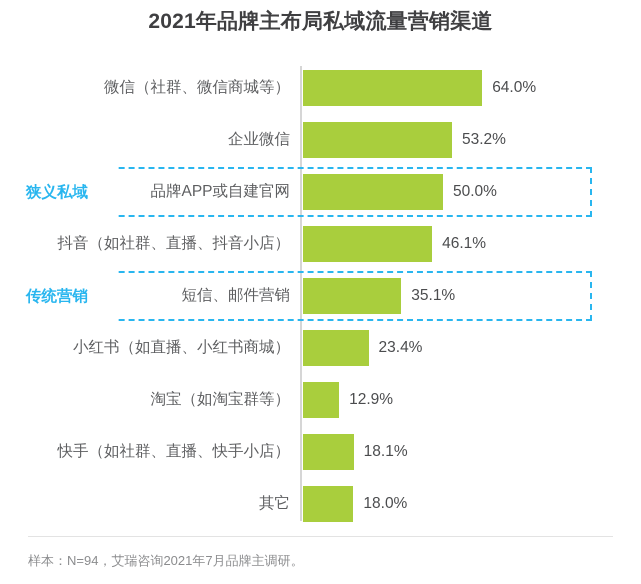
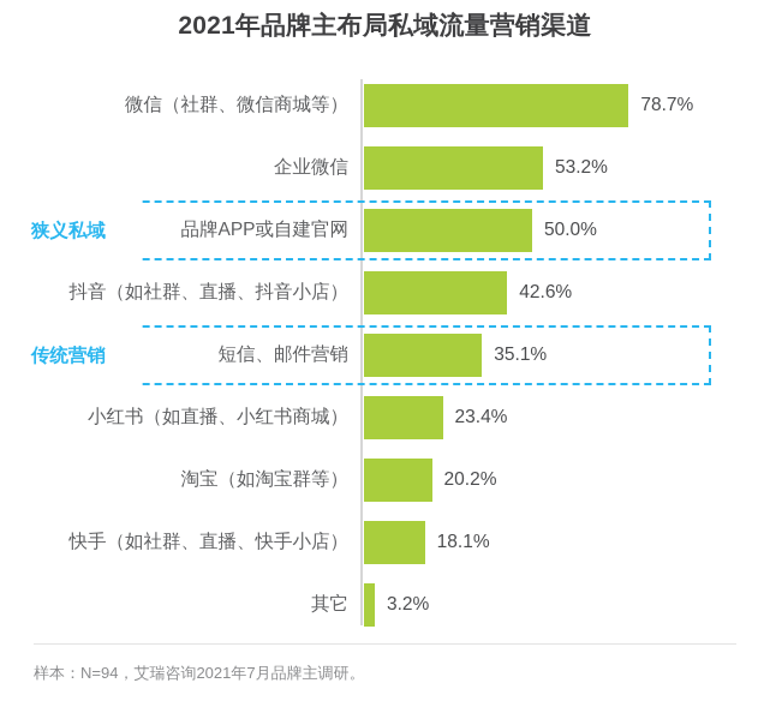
微信（社群、微信商城等）: 64.0% -> 78.7%
抖音（如社群、直播、抖音小店）: 46.1% -> 42.6%
淘宝（如淘宝群等）: 12.9% -> 20.2%
其它: 18.0% -> 3.2%
